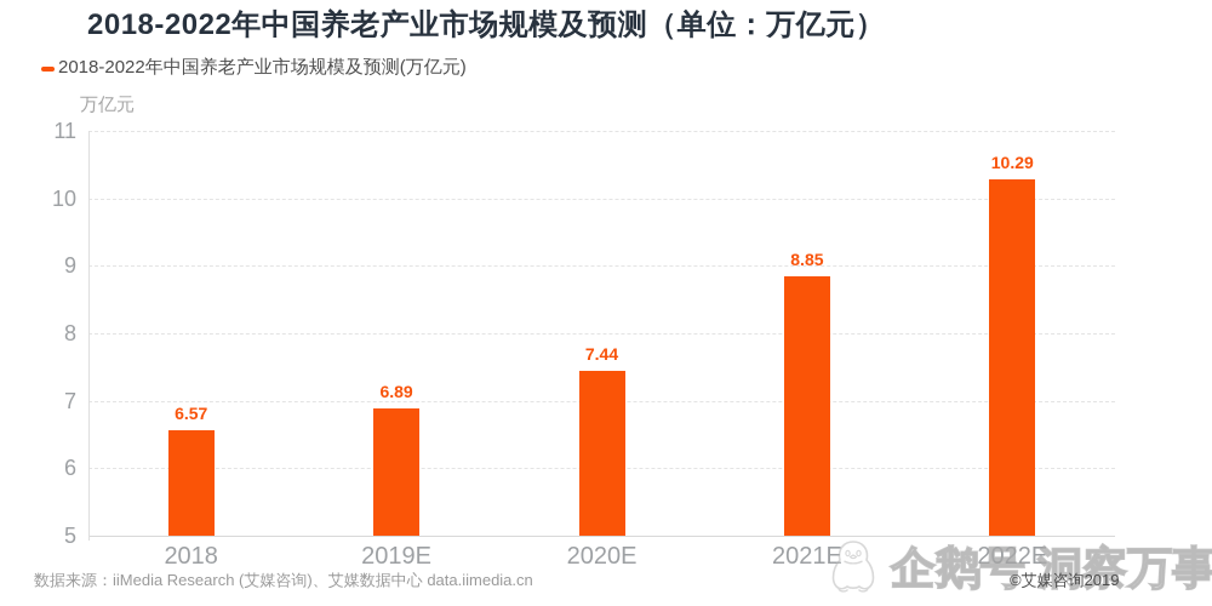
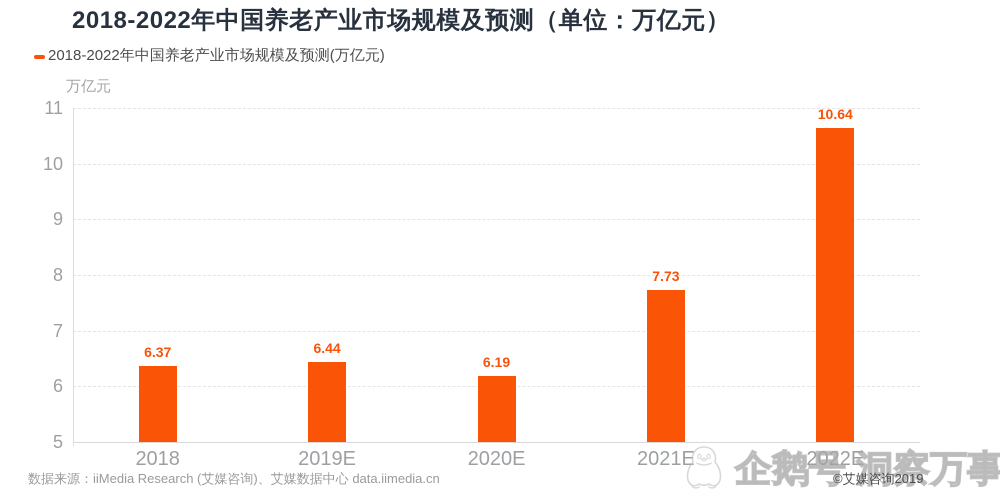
2018: 6.57 -> 6.37
2019E: 6.89 -> 6.44
2020E: 7.44 -> 6.19
2021E: 8.85 -> 7.73
2022E: 10.29 -> 10.64
